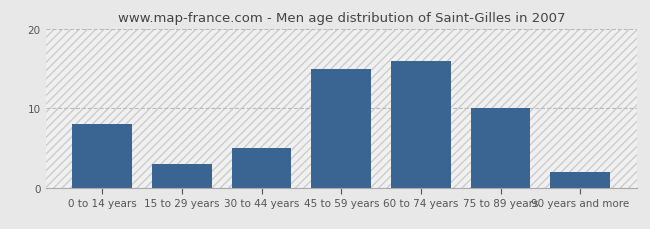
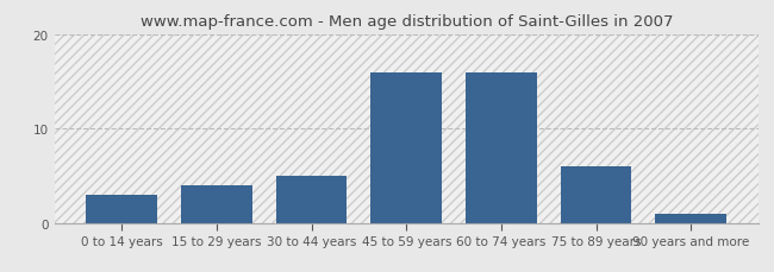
0 to 14 years: 8 -> 3
15 to 29 years: 3 -> 4
45 to 59 years: 15 -> 16
75 to 89 years: 10 -> 6
90 years and more: 2 -> 1
